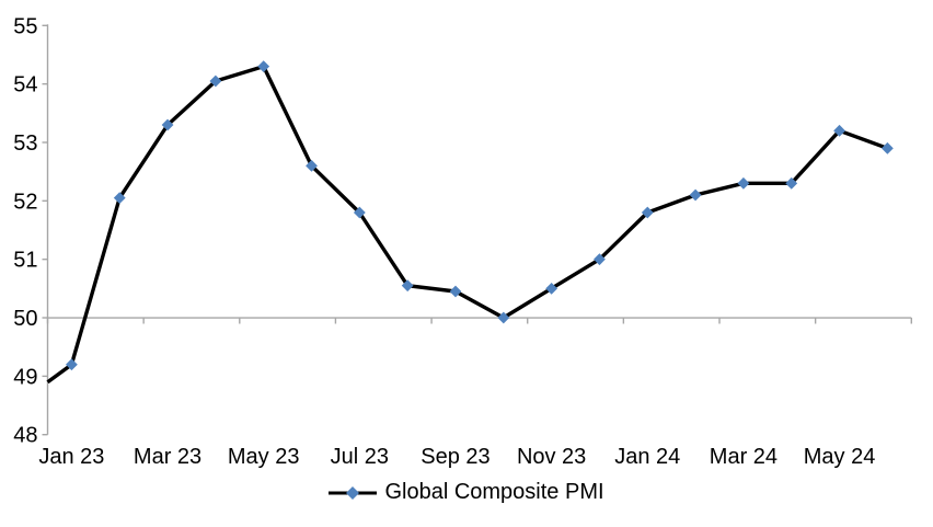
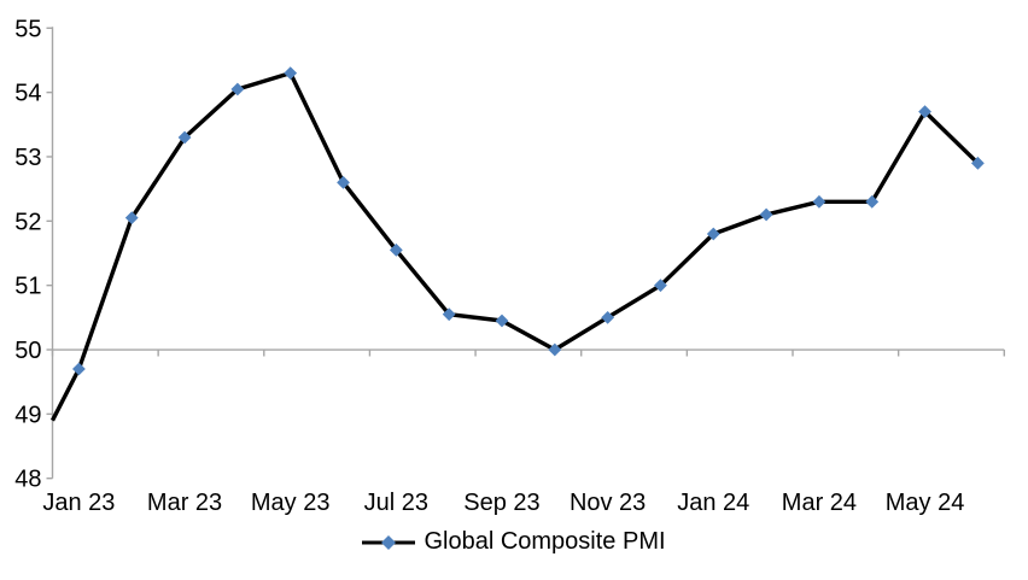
Jan 23: 49.2 -> 49.7
Jul 23: 51.8 -> 51.5
May 24: 53.2 -> 53.7
